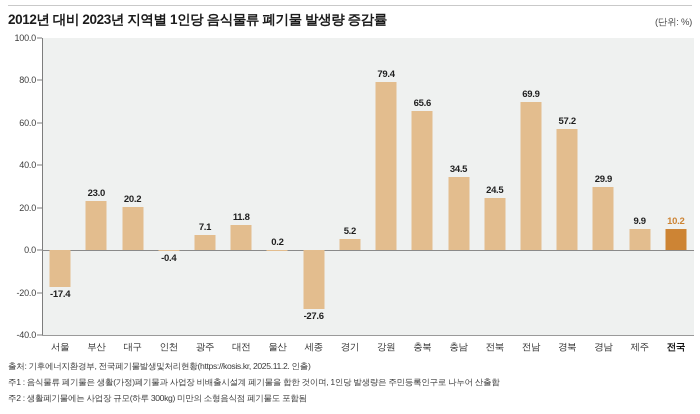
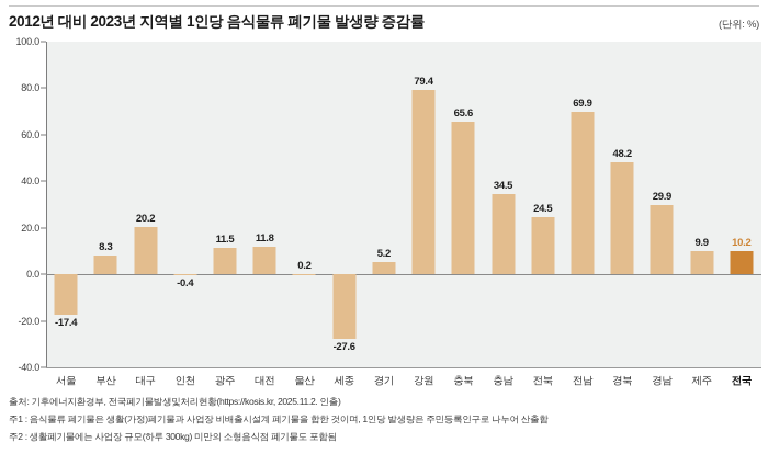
부산: 23.0 -> 8.3
광주: 7.1 -> 11.5
경북: 57.2 -> 48.2
